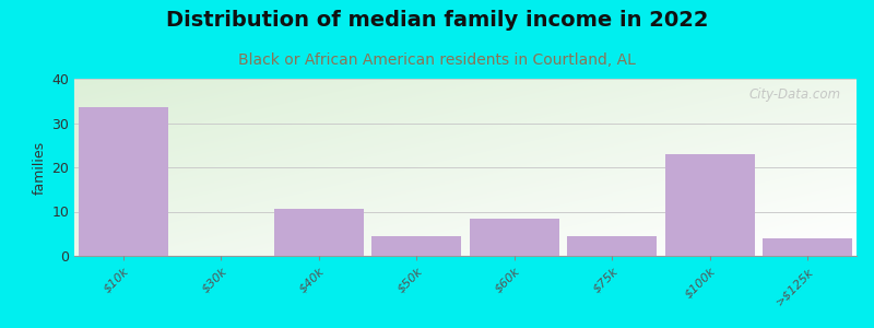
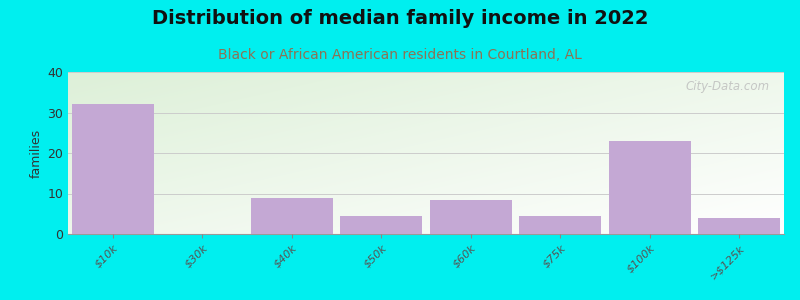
$10k: 33.5 -> 32.0
$40k: 10.5 -> 9.0
